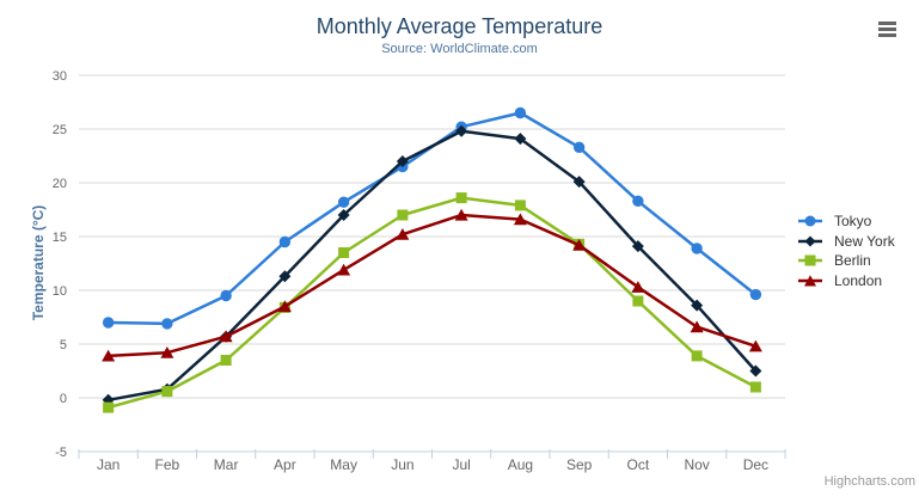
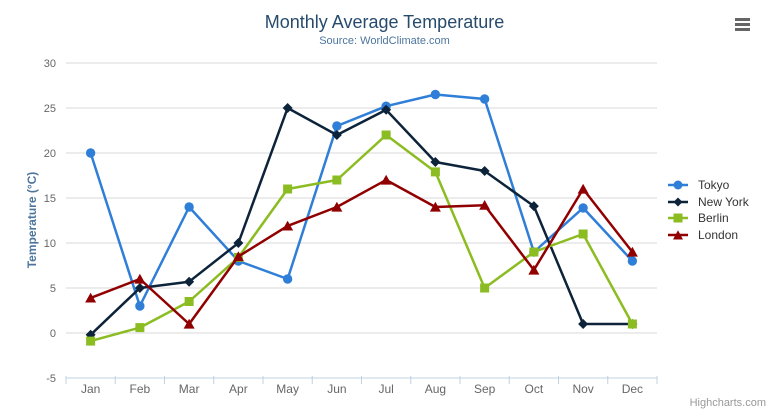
Tokyo/Jan: 7 -> 20
Tokyo/Feb: 7 -> 3
New York/Feb: 1 -> 5
London/Feb: 4 -> 6
Tokyo/Mar: 10 -> 14
London/Mar: 6 -> 1
Tokyo/Apr: 14 -> 8
New York/Apr: 11 -> 10
Tokyo/May: 18 -> 6
New York/May: 17 -> 25
Berlin/May: 14 -> 16
Tokyo/Jun: 22 -> 23
London/Jun: 15 -> 14
Berlin/Jul: 19 -> 22
New York/Aug: 24 -> 19
London/Aug: 17 -> 14
Tokyo/Sep: 23 -> 26
New York/Sep: 20 -> 18
Berlin/Sep: 14 -> 5
Tokyo/Oct: 18 -> 9
London/Oct: 10 -> 7
New York/Nov: 9 -> 1
Berlin/Nov: 4 -> 11
London/Nov: 7 -> 16
Tokyo/Dec: 10 -> 8
New York/Dec: 2 -> 1
London/Dec: 5 -> 9
